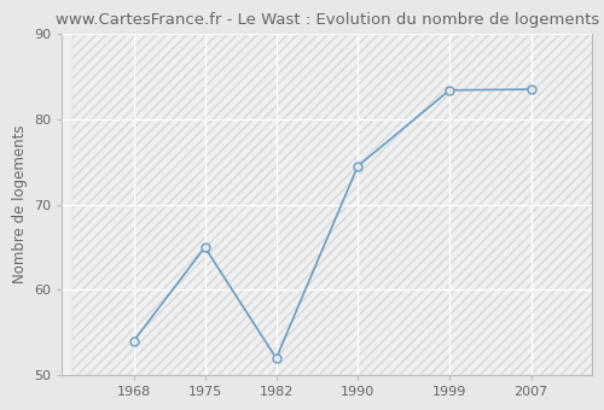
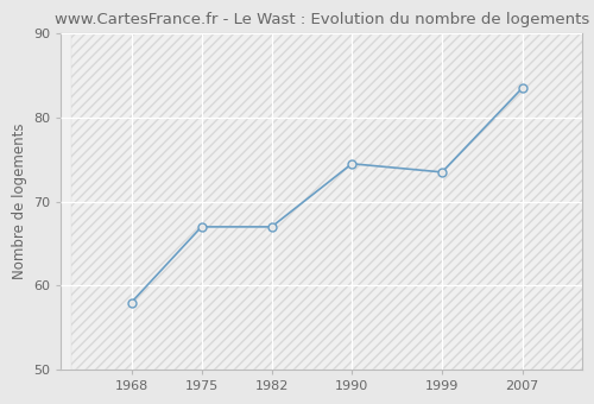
1968: 54.0 -> 58.0
1975: 65.0 -> 67.0
1982: 52.0 -> 67.0
1999: 83.4 -> 73.5
